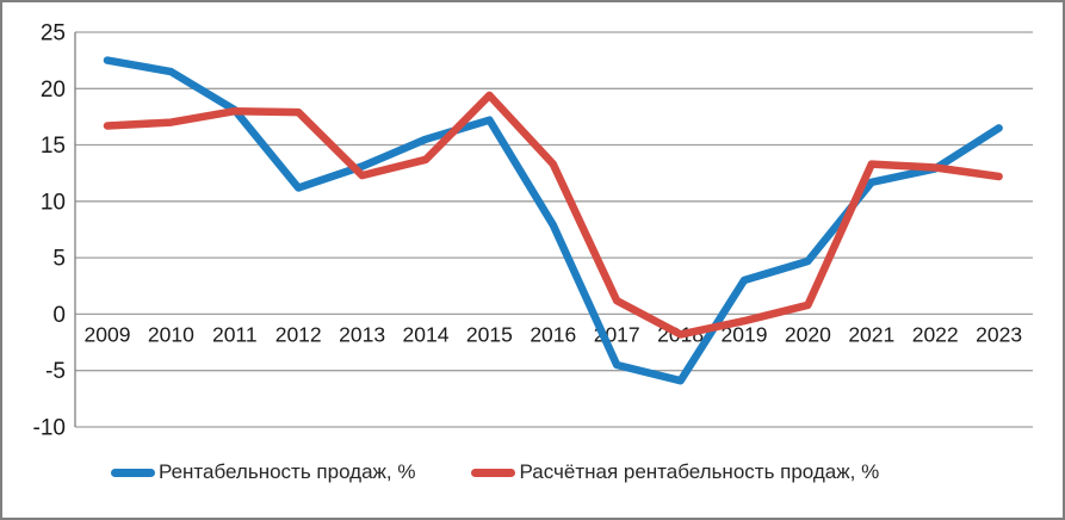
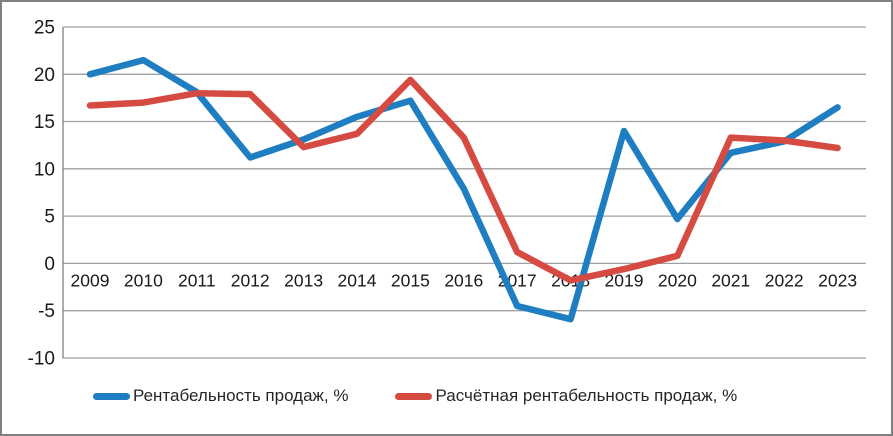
Рентабельность продаж, %/2009: 22 -> 20
Рентабельность продаж, %/2019: 3 -> 14
